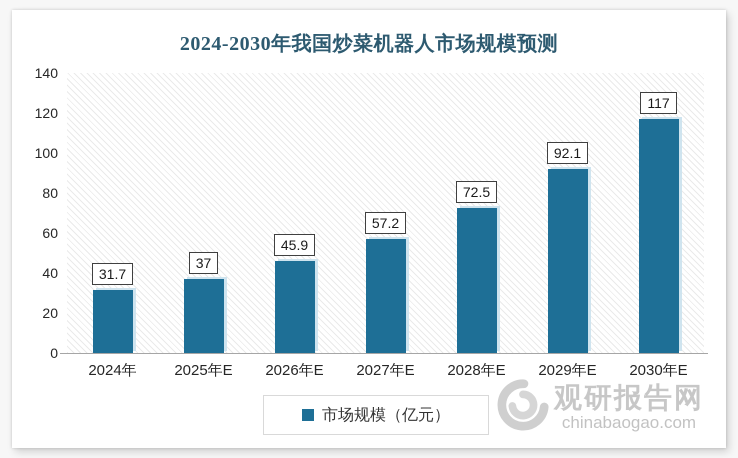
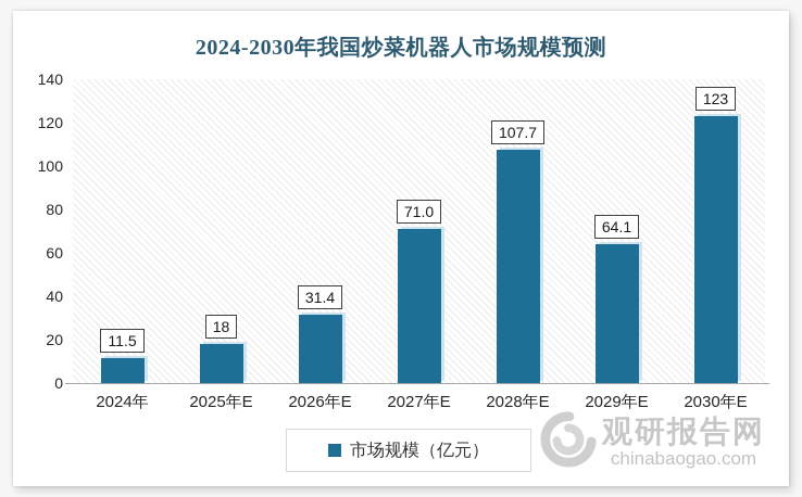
2024年: 31.7 -> 11.5
2025年E: 37 -> 18
2026年E: 45.9 -> 31.4
2027年E: 57.2 -> 71.0
2028年E: 72.5 -> 107.7
2029年E: 92.1 -> 64.1
2030年E: 117 -> 123
